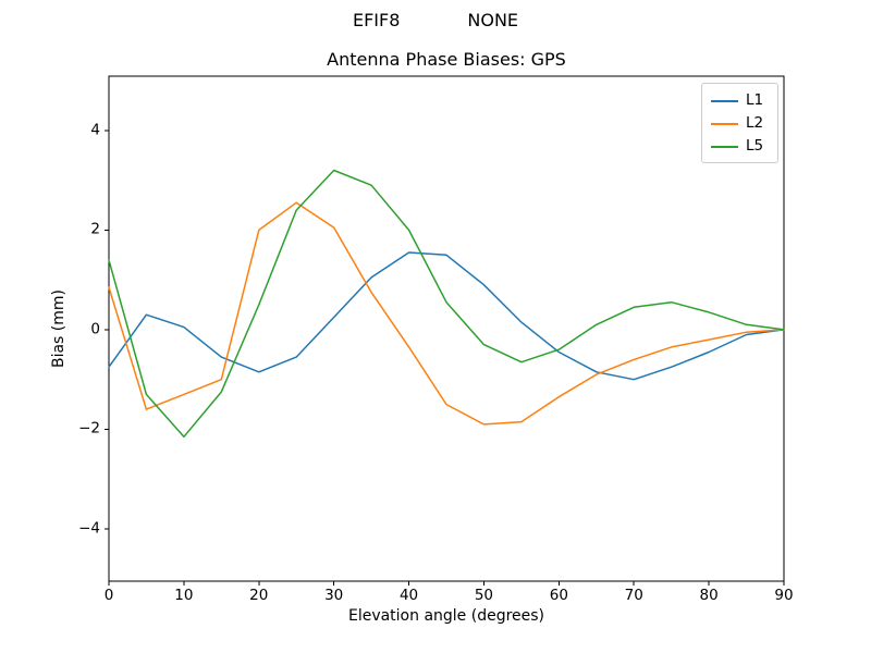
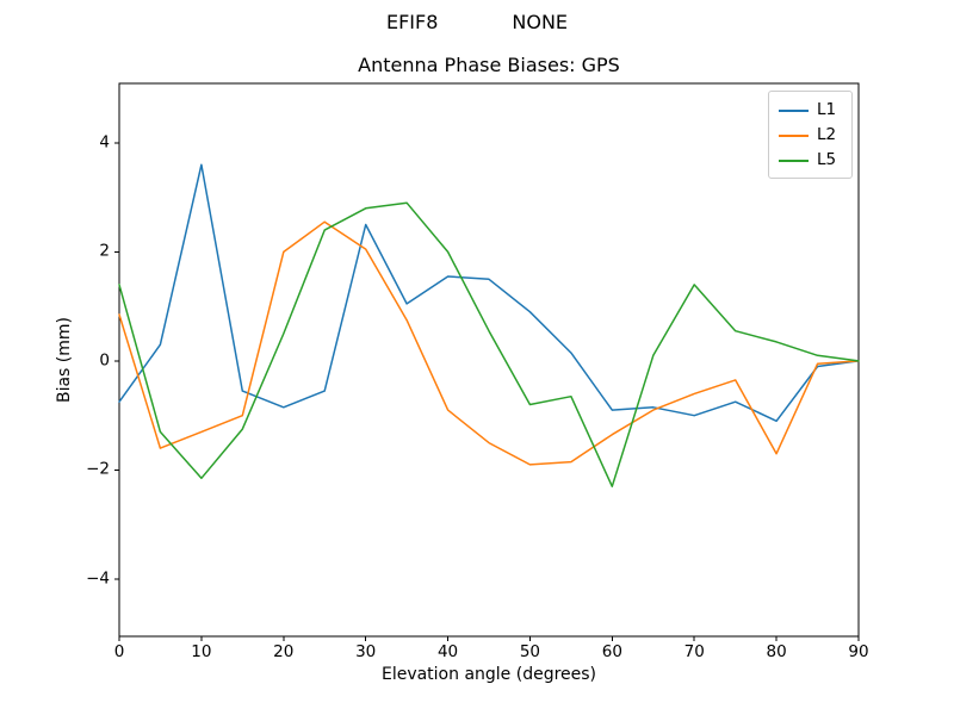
L1/10: 0.1 -> 3.6
L1/30: 0.2 -> 2.5
L5/30: 3.2 -> 2.8
L2/40: -0.3 -> -0.9
L5/50: -0.3 -> -0.8
L1/60: -0.5 -> -0.9
L5/60: -0.4 -> -2.3
L5/70: 0.5 -> 1.4
L1/80: -0.5 -> -1.1
L2/80: -0.2 -> -1.7
